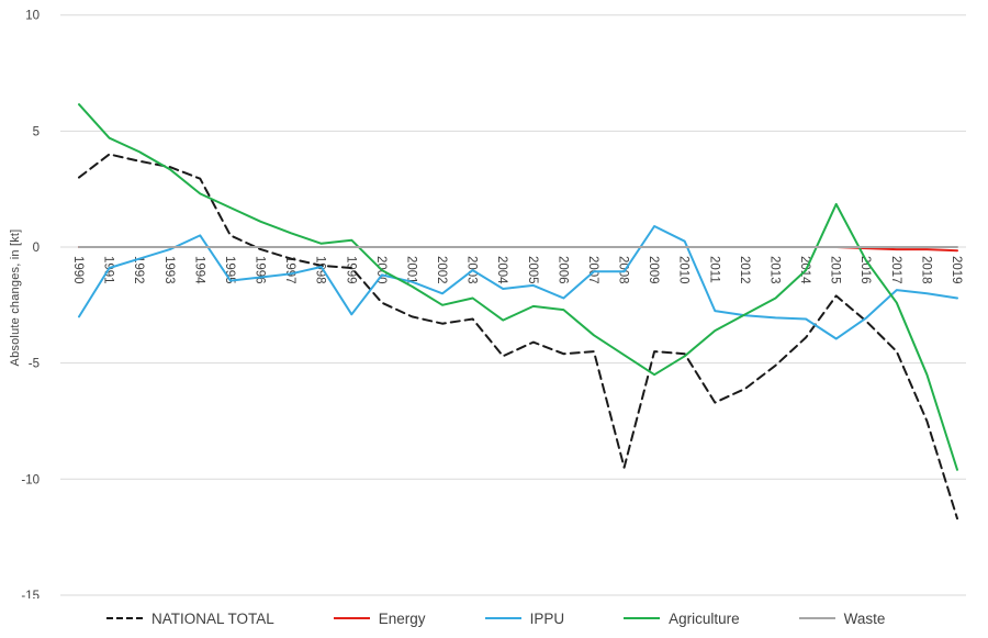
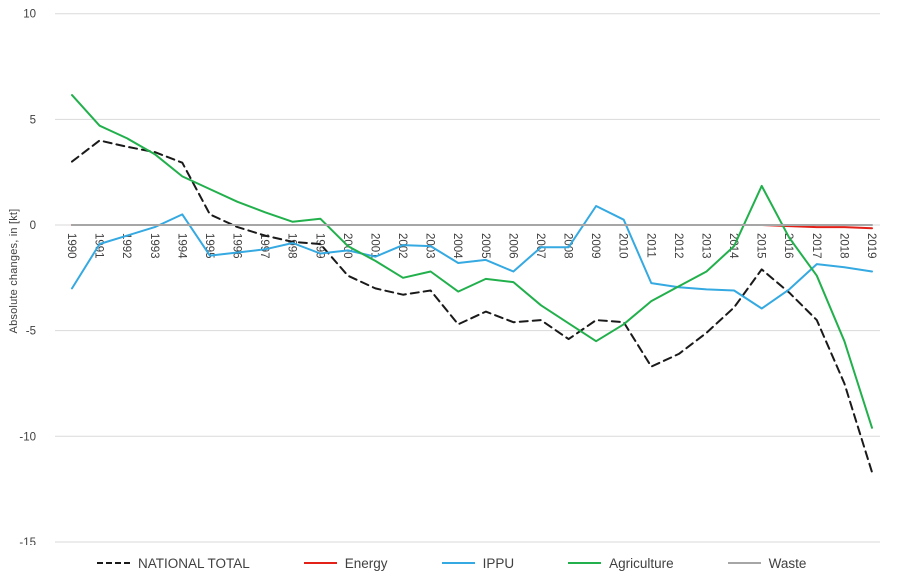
IPPU/1999: -2.9 -> -1.4
IPPU/2002: -2.0 -> -0.9
NATIONAL TOTAL/2008: -9.5 -> -5.4
